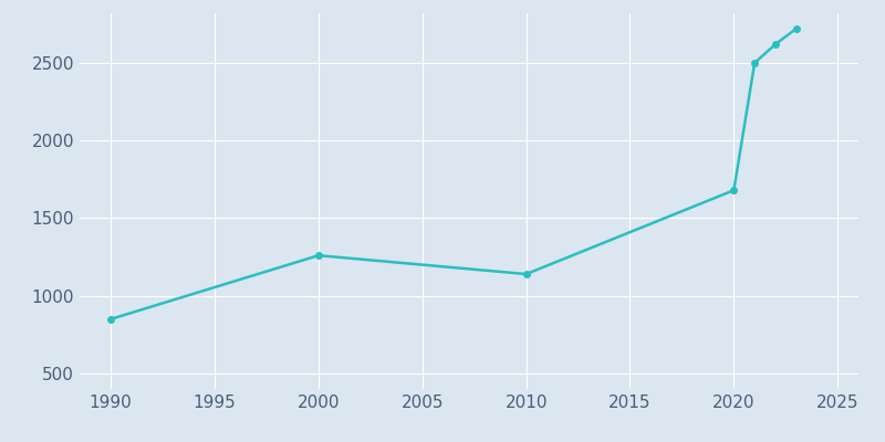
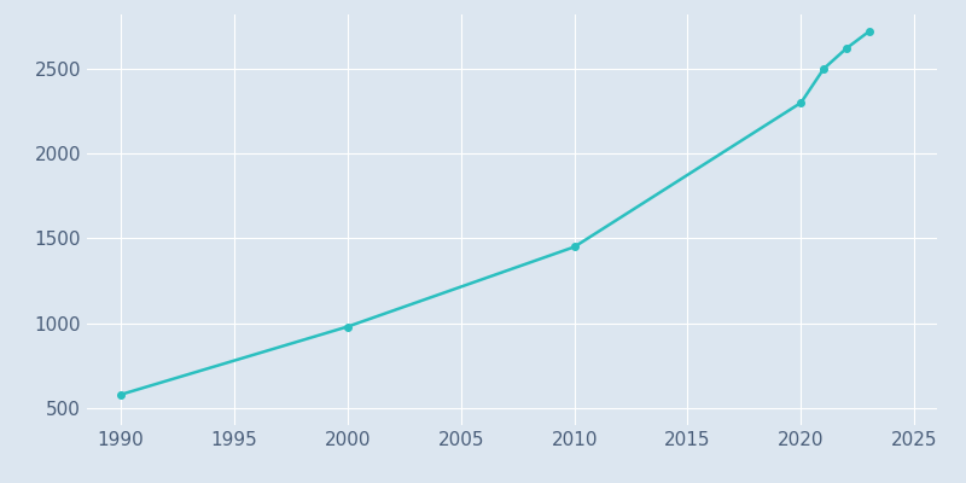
1990: 850 -> 580
2000: 1260 -> 980
2010: 1140 -> 1450
2020: 1680 -> 2300
